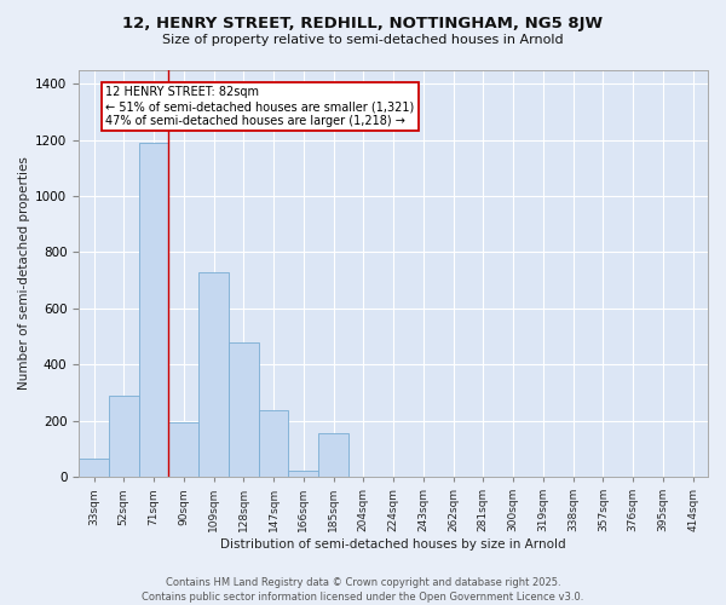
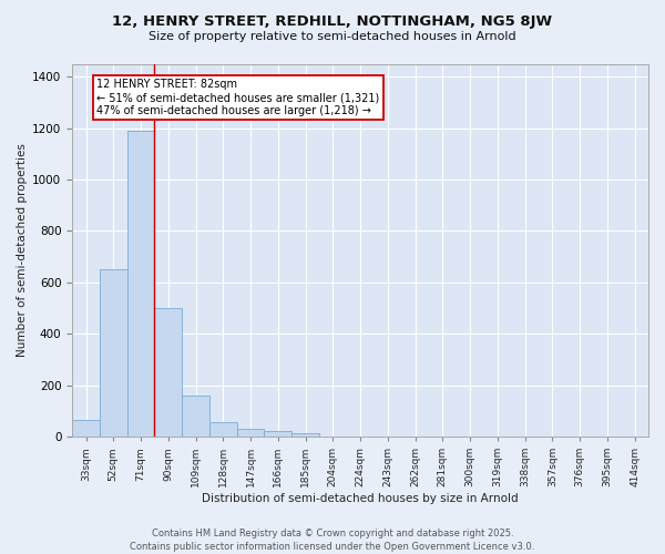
52sqm: 290 -> 650
90sqm: 195 -> 500
109sqm: 730 -> 160
128sqm: 480 -> 55
147sqm: 235 -> 30
185sqm: 155 -> 15
